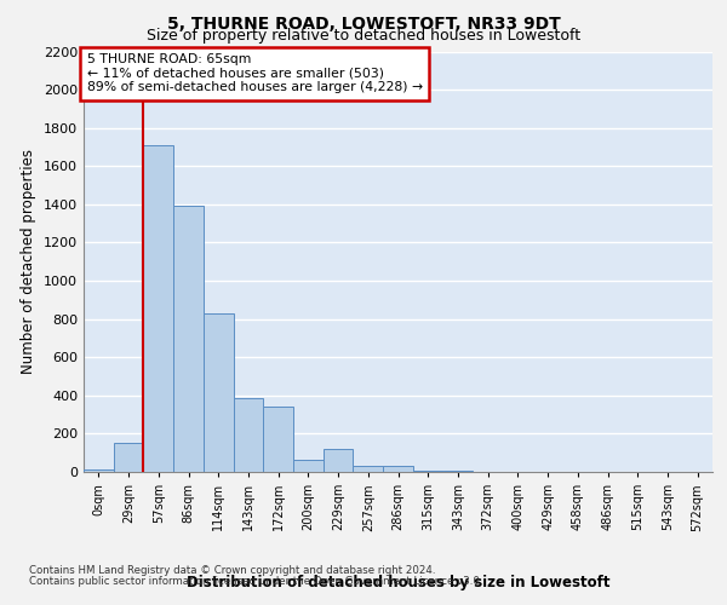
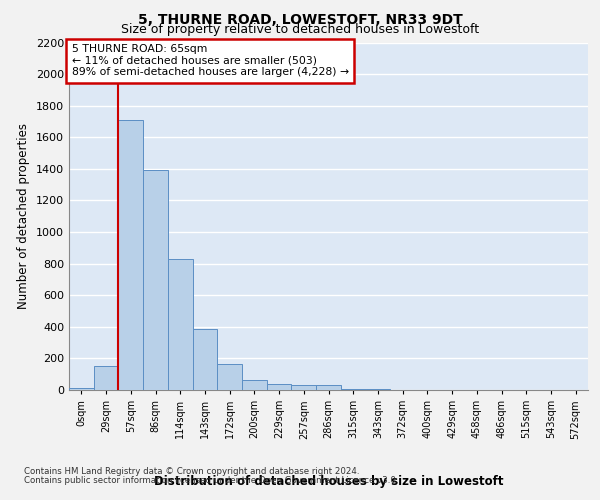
172sqm: 340 -> 160
229sqm: 120 -> 40
